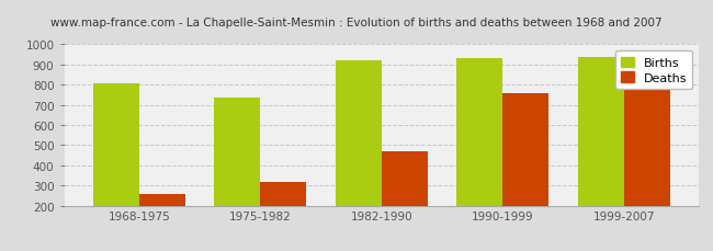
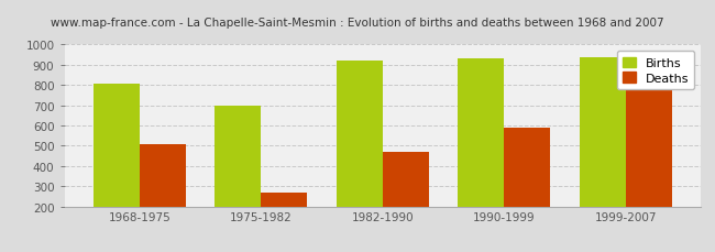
Deaths/1968-1975: 260 -> 510
Births/1975-1982: 740 -> 700
Deaths/1975-1982: 320 -> 270
Deaths/1990-1999: 760 -> 590
